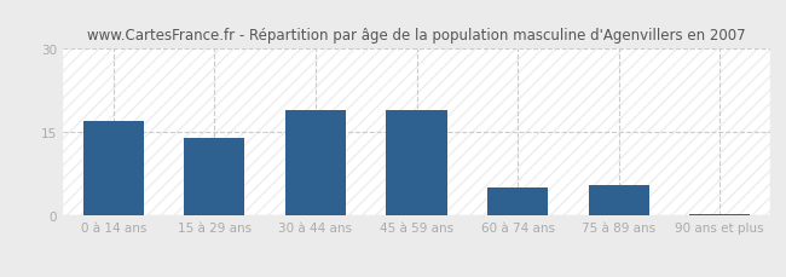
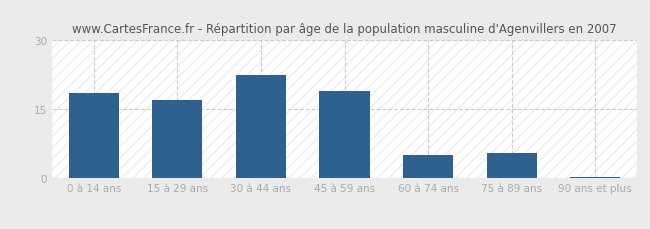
0 à 14 ans: 17.0 -> 18.5
15 à 29 ans: 14.0 -> 17.0
30 à 44 ans: 19.0 -> 22.5
